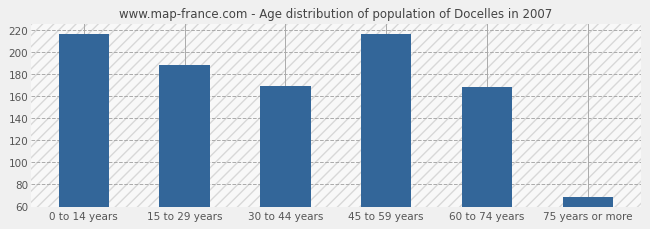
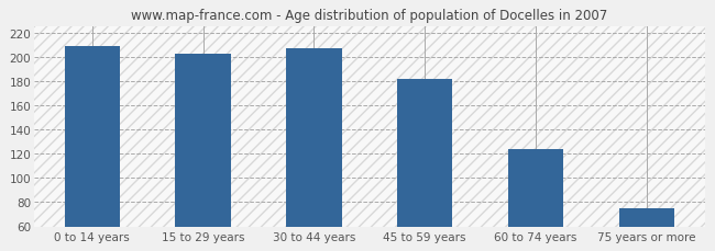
0 to 14 years: 216 -> 209
15 to 29 years: 188 -> 203
30 to 44 years: 169 -> 207
45 to 59 years: 216 -> 182
60 to 74 years: 168 -> 124
75 years or more: 69 -> 75
